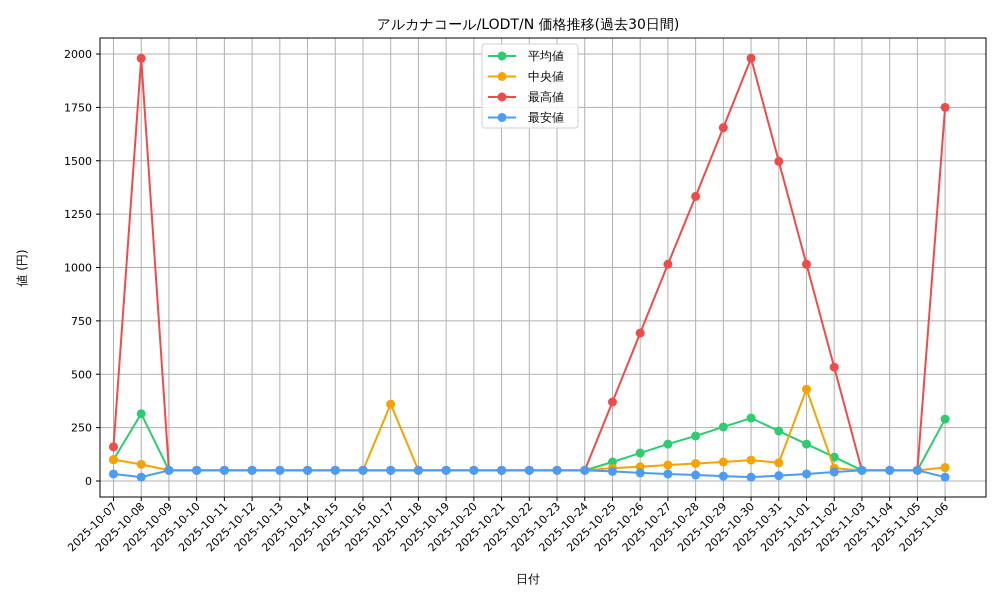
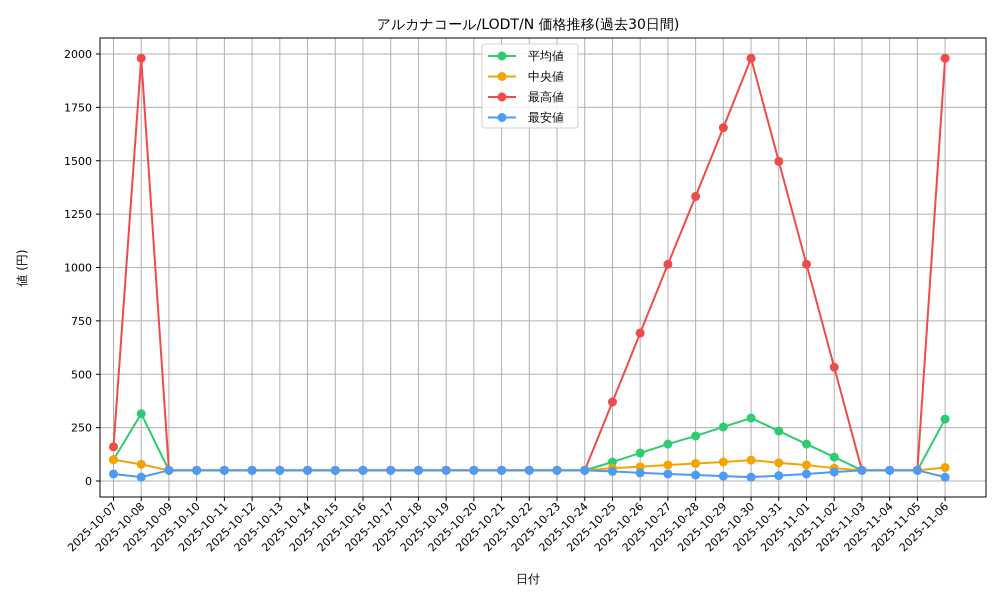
中央値/2025-10-17: 360 -> 50
中央値/2025-11-01: 430 -> 80
最高値/2025-11-06: 1750 -> 1980
